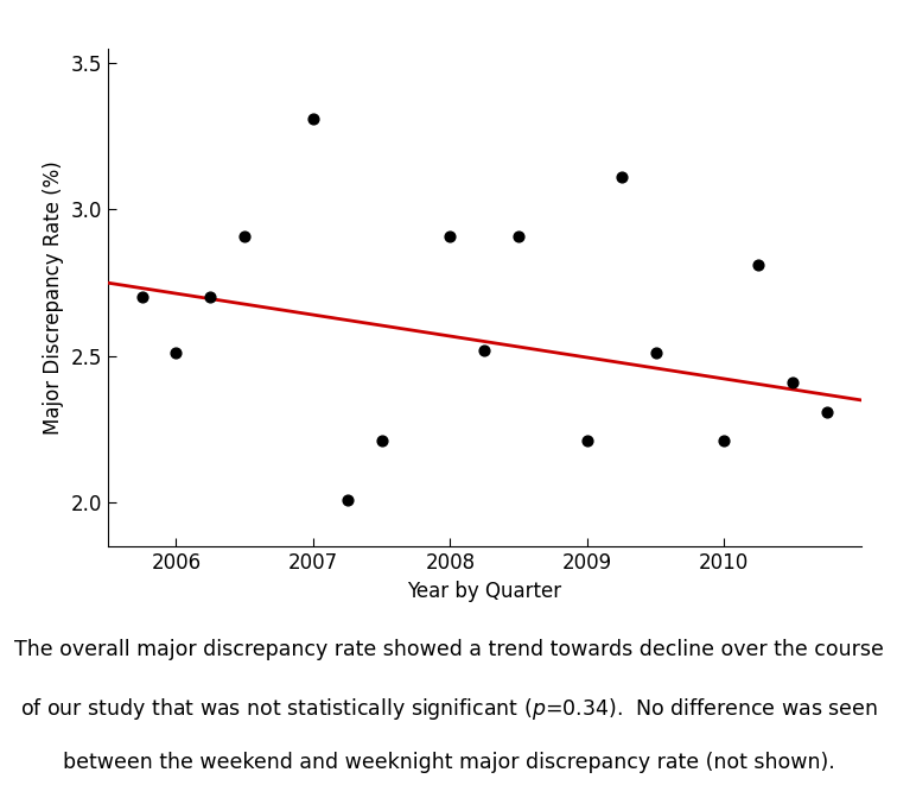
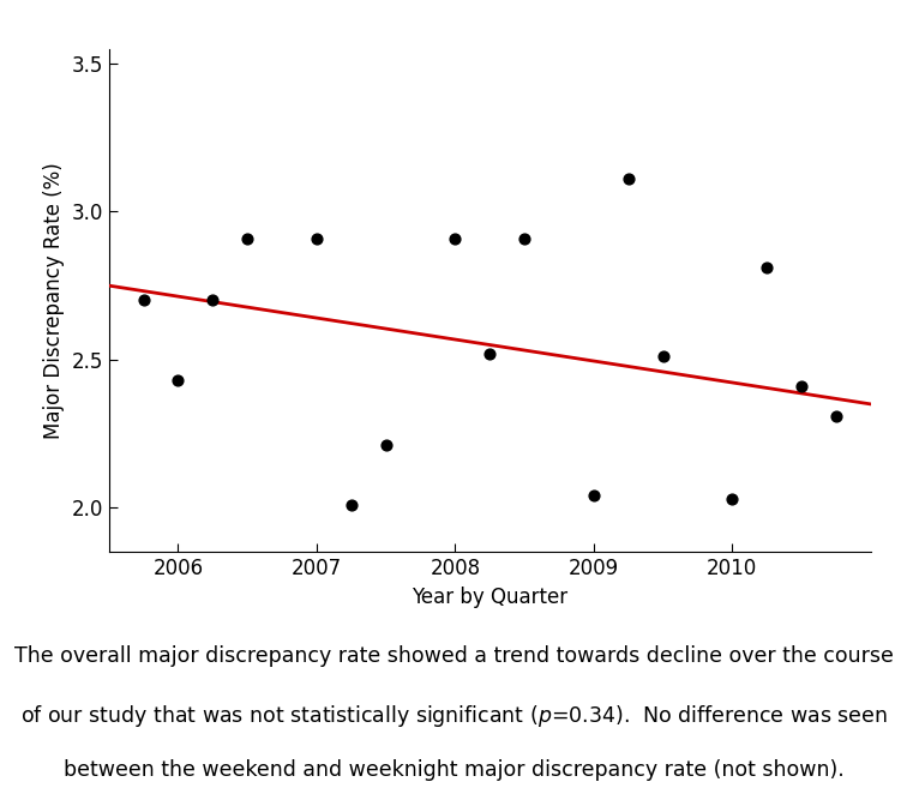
2006: 2.51 -> 2.43
2007: 3.31 -> 2.91
2009: 2.21 -> 2.04
2010: 2.21 -> 2.03
